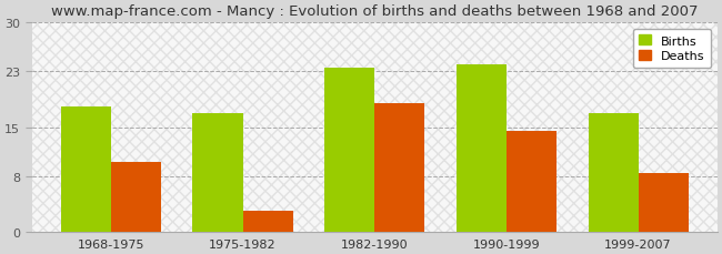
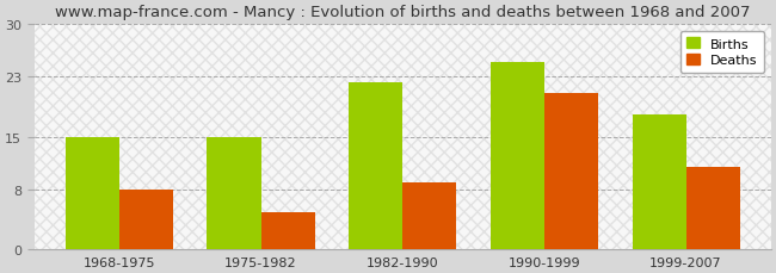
Births/1968-1975: 18.0 -> 15.0
Deaths/1968-1975: 10.0 -> 8.0
Births/1975-1982: 17.0 -> 15.0
Deaths/1975-1982: 3.0 -> 5.0
Births/1982-1990: 23.5 -> 22.2
Deaths/1982-1990: 18.5 -> 9.0
Births/1990-1999: 24.0 -> 25.0
Deaths/1990-1999: 14.5 -> 20.8
Births/1999-2007: 17.0 -> 18.0
Deaths/1999-2007: 8.5 -> 11.0
